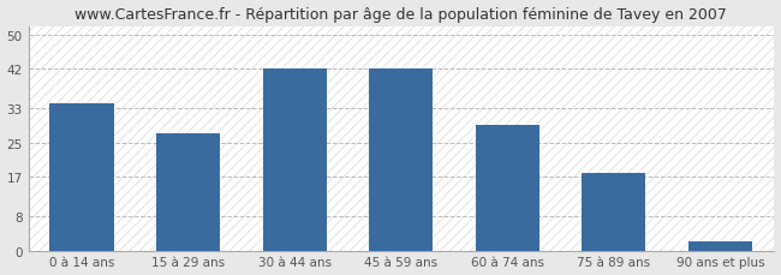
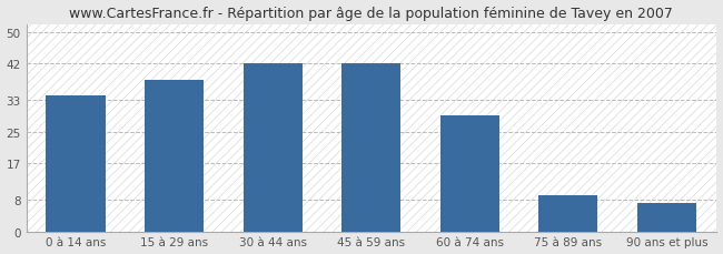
15 à 29 ans: 27 -> 38
75 à 89 ans: 18 -> 9
90 ans et plus: 2 -> 7
